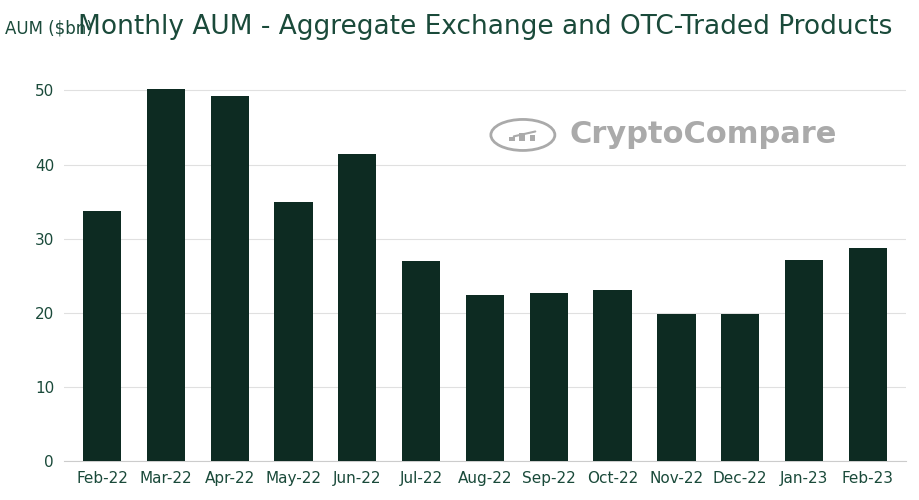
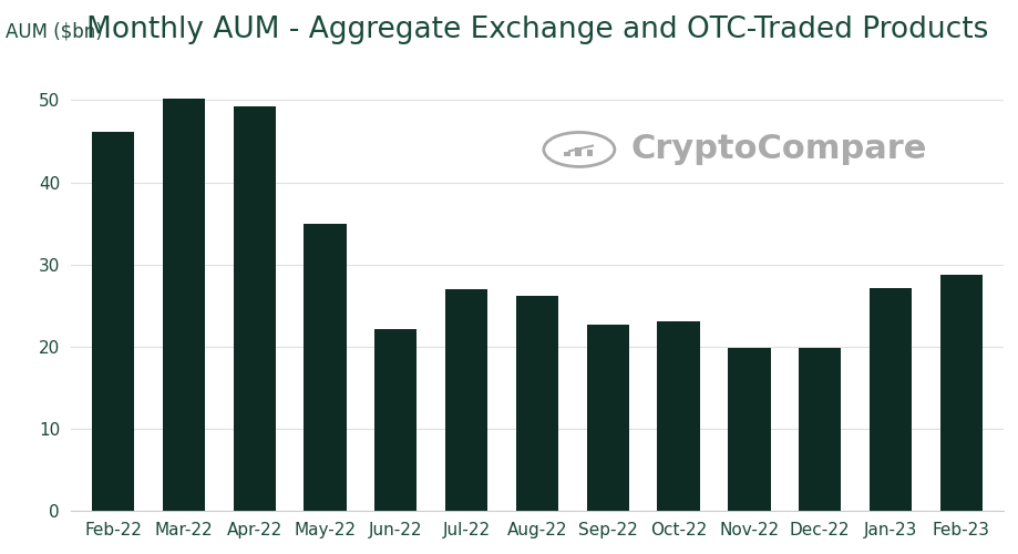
Feb-22: 33.8 -> 46.2
Jun-22: 41.4 -> 22.2
Aug-22: 22.4 -> 26.2
